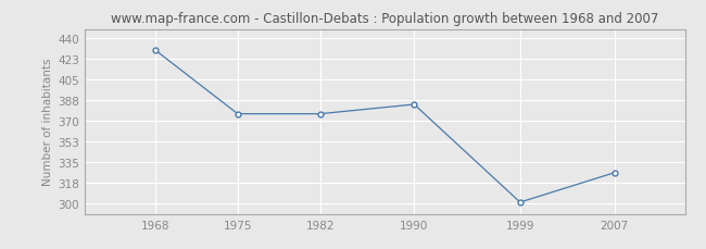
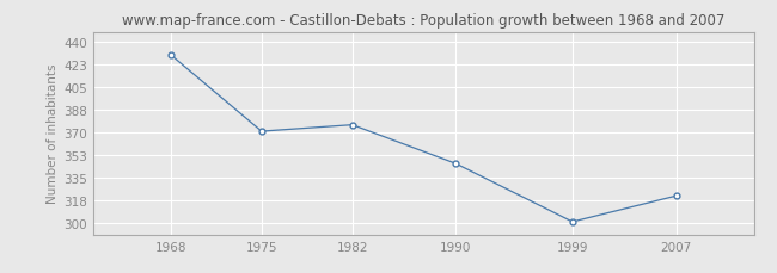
1975: 376 -> 371
1990: 384 -> 346
2007: 326 -> 321
